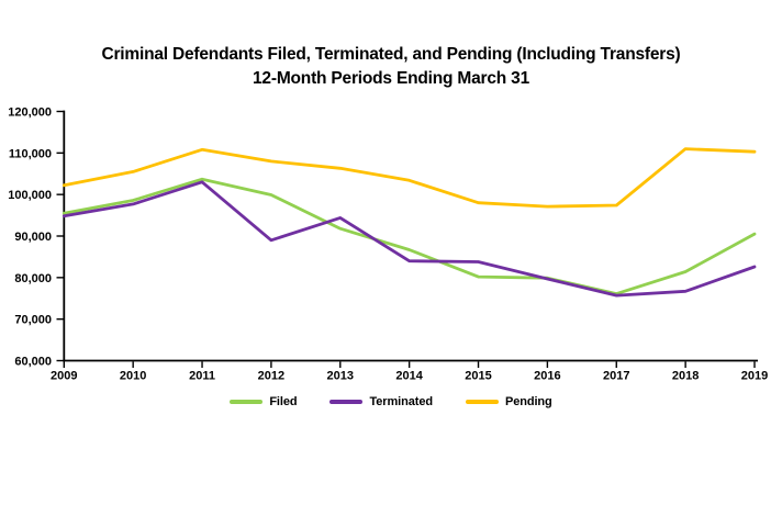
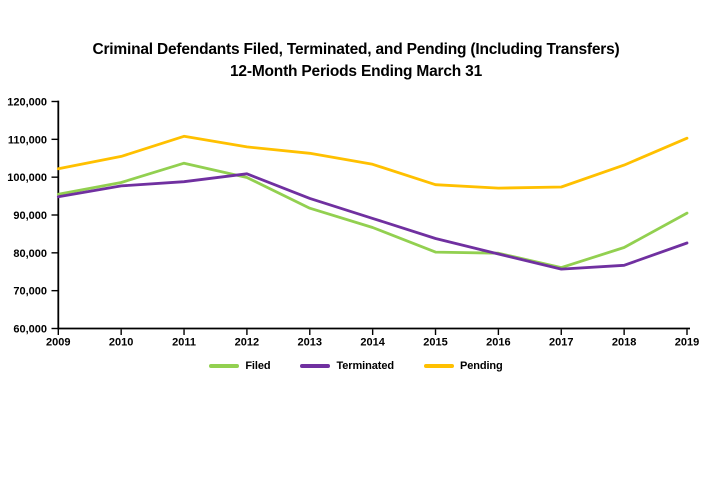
Terminated/2011: 103000 -> 99000
Terminated/2012: 89000 -> 101000
Terminated/2014: 84000 -> 89000
Pending/2018: 111000 -> 103000
